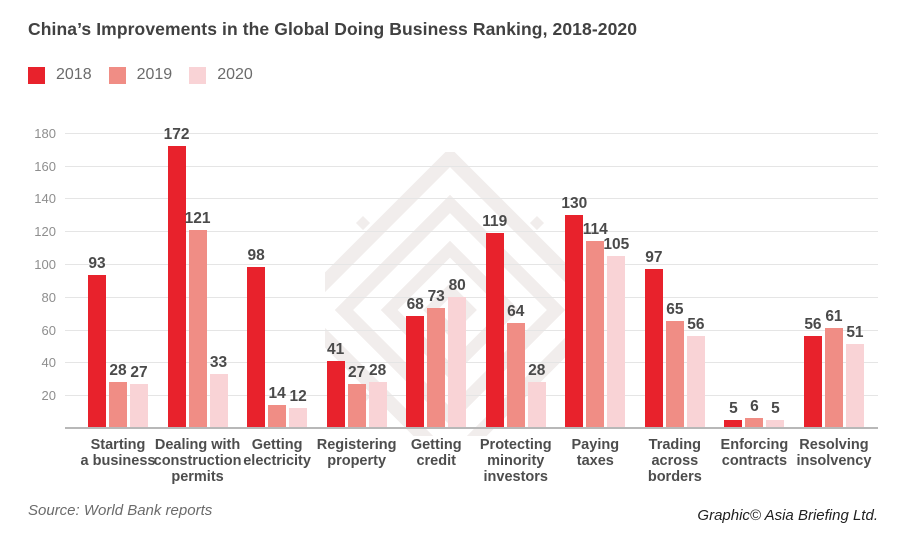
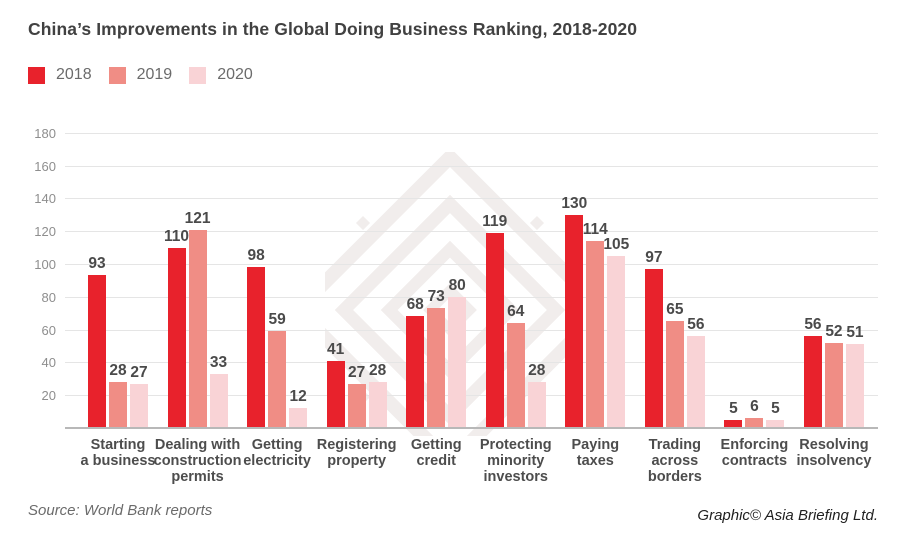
2018/Dealing with construction permits: 172 -> 110
2019/Getting electricity: 14 -> 59
2019/Resolving insolvency: 61 -> 52
